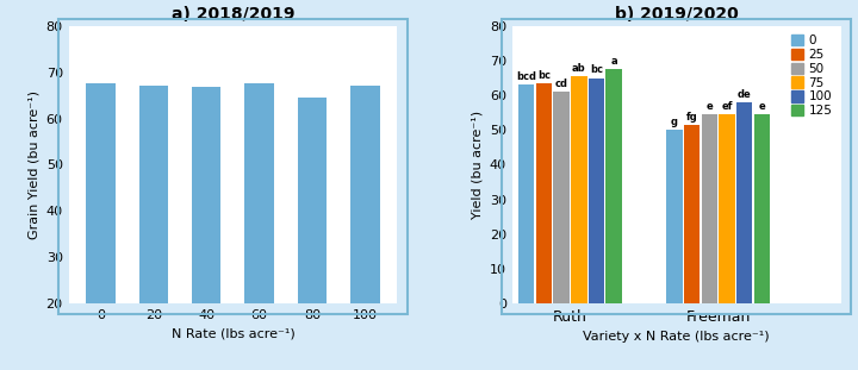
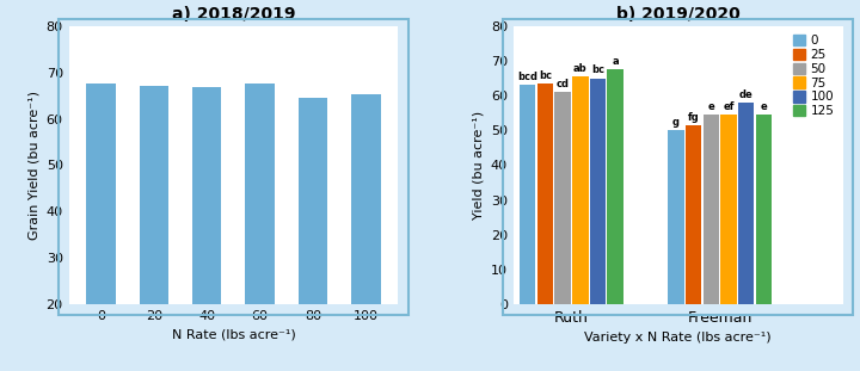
a) 2018/2019/100: 67.0 -> 65.2
